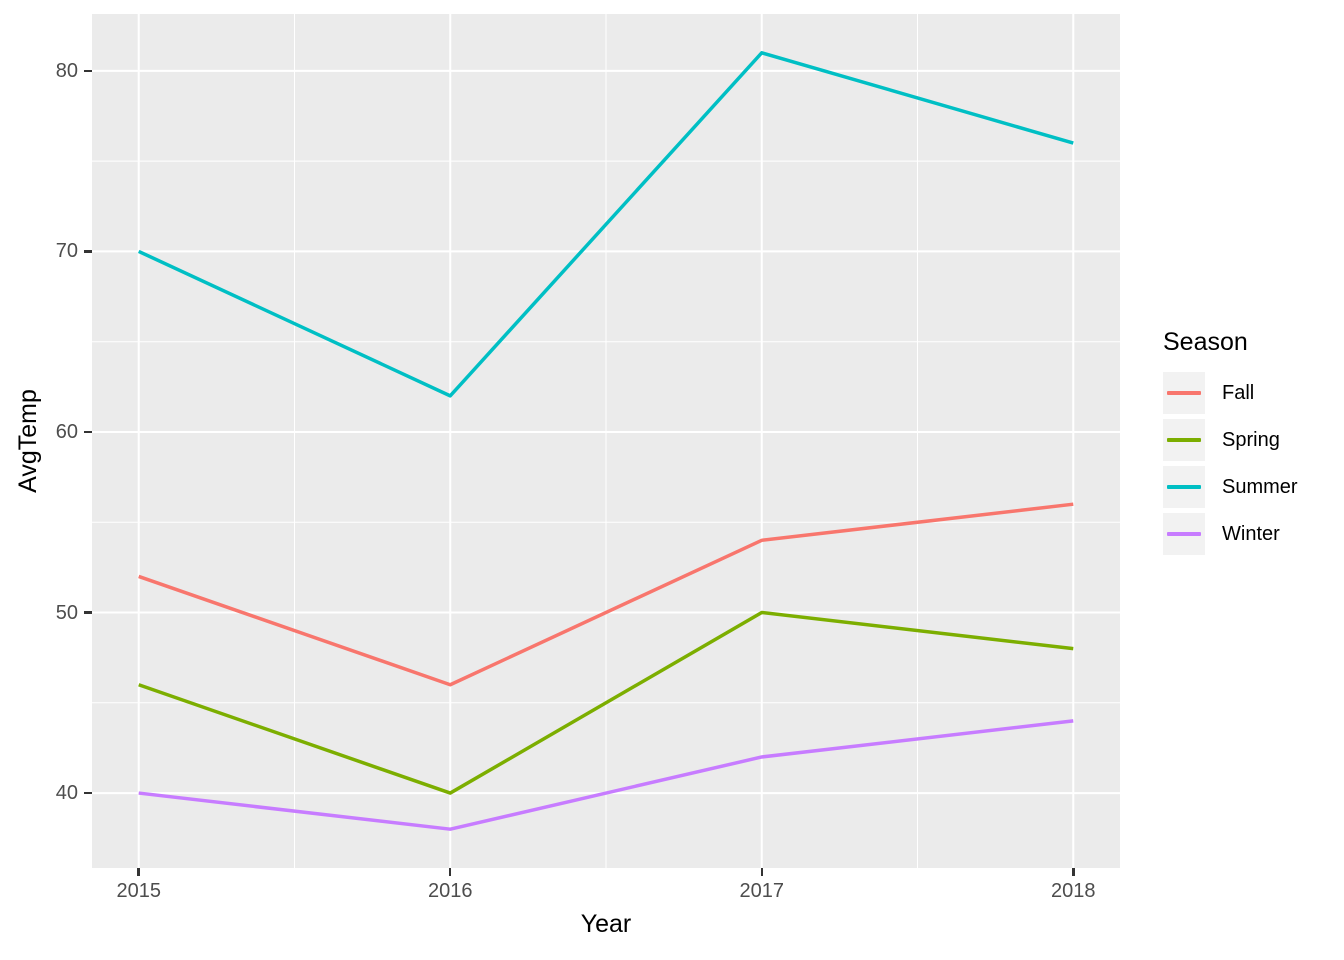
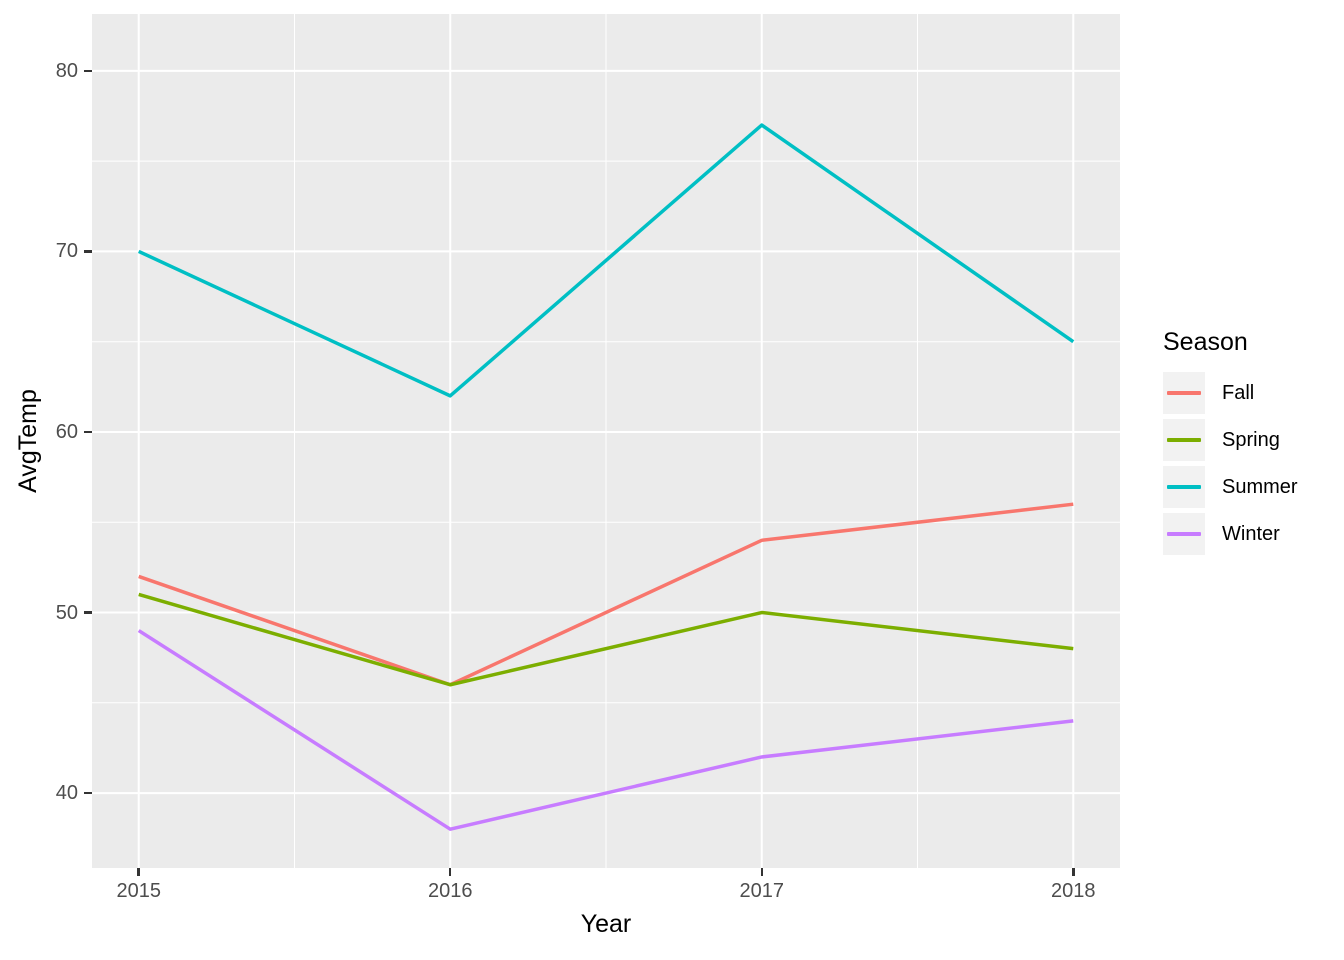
Spring/2015: 46 -> 51
Winter/2015: 40 -> 49
Spring/2016: 40 -> 46
Summer/2017: 81 -> 77
Summer/2018: 76 -> 65
